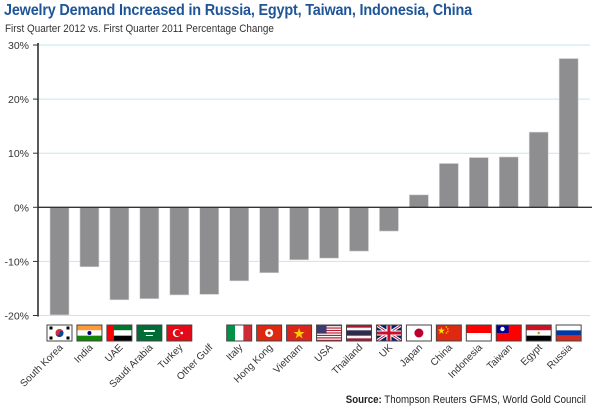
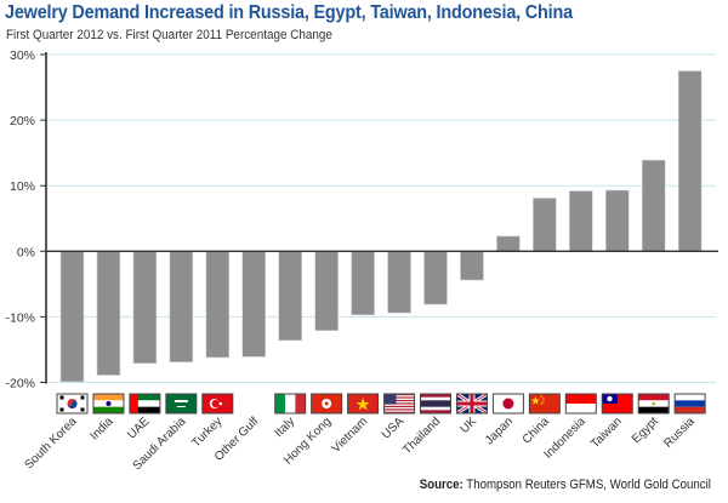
India: -11% -> -19%
